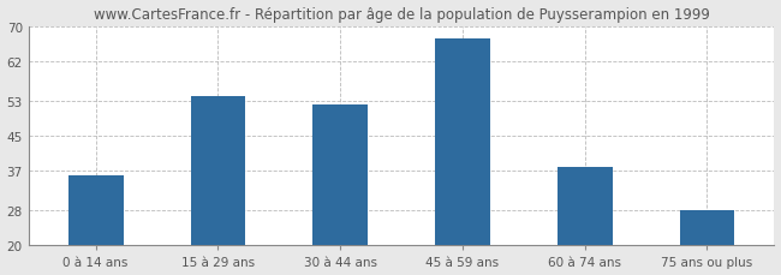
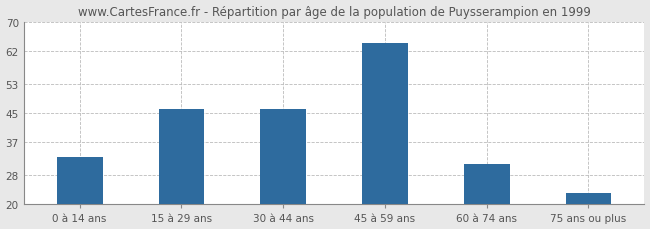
0 à 14 ans: 36 -> 33
15 à 29 ans: 54 -> 46
30 à 44 ans: 52 -> 46
45 à 59 ans: 67 -> 64
60 à 74 ans: 38 -> 31
75 ans ou plus: 28 -> 23
